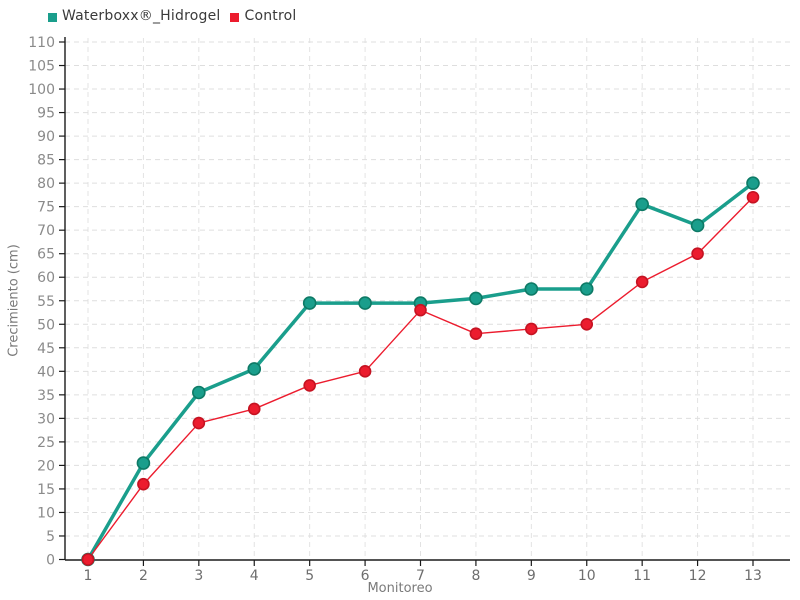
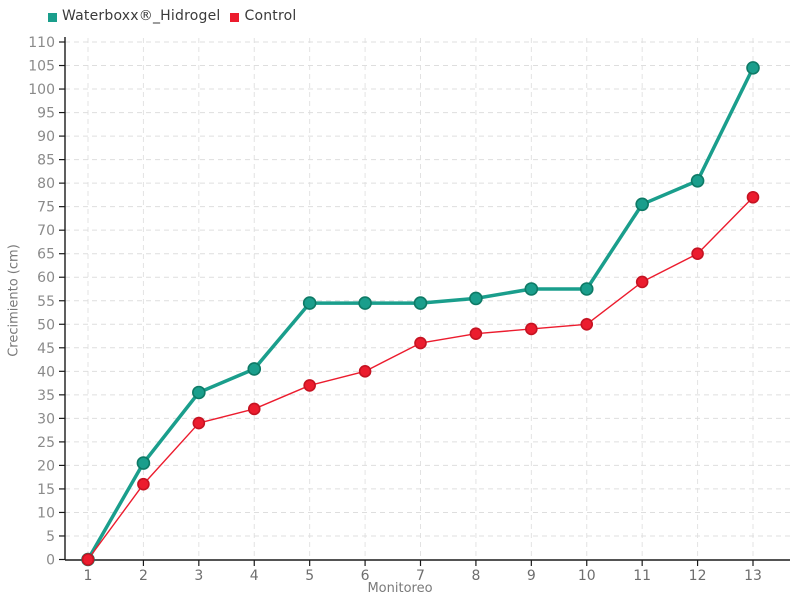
Control/7: 53 -> 46
Waterboxx®_Hidrogel/12: 71 -> 80
Waterboxx®_Hidrogel/13: 80 -> 104
